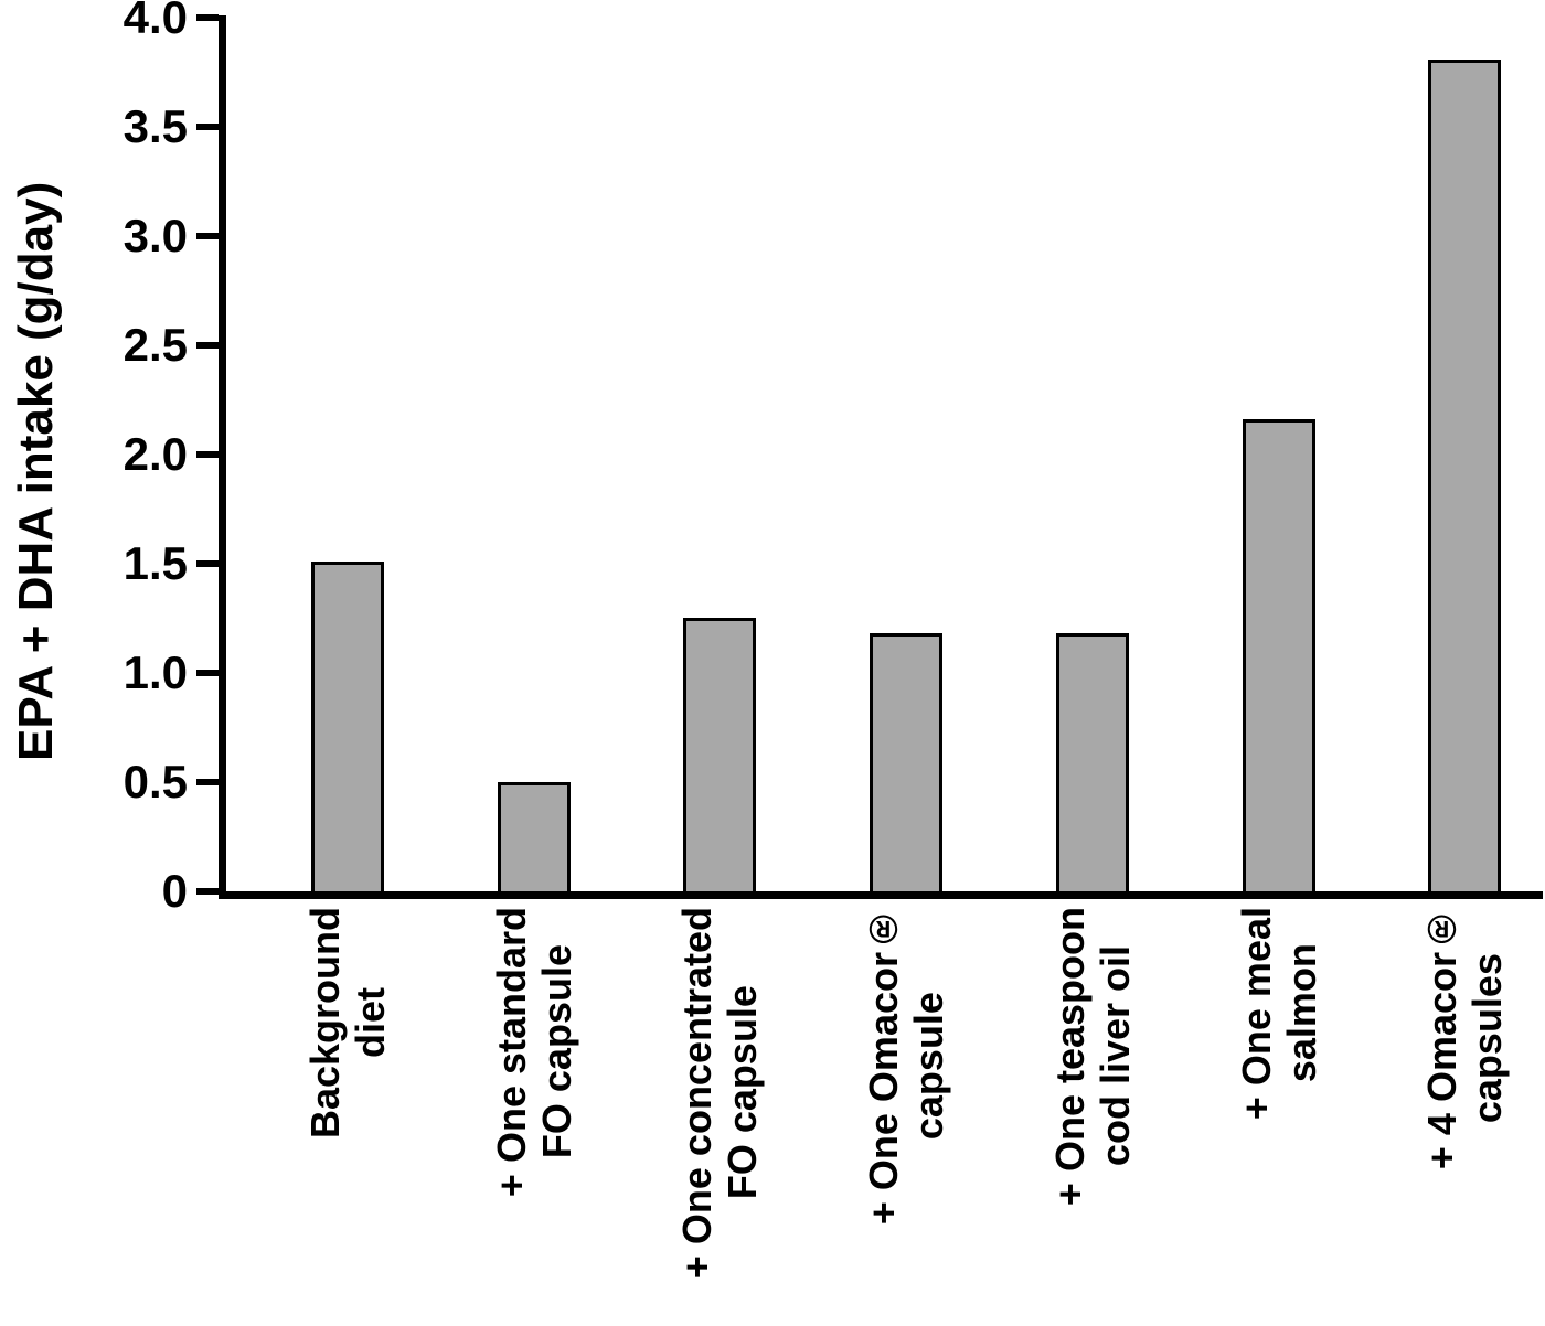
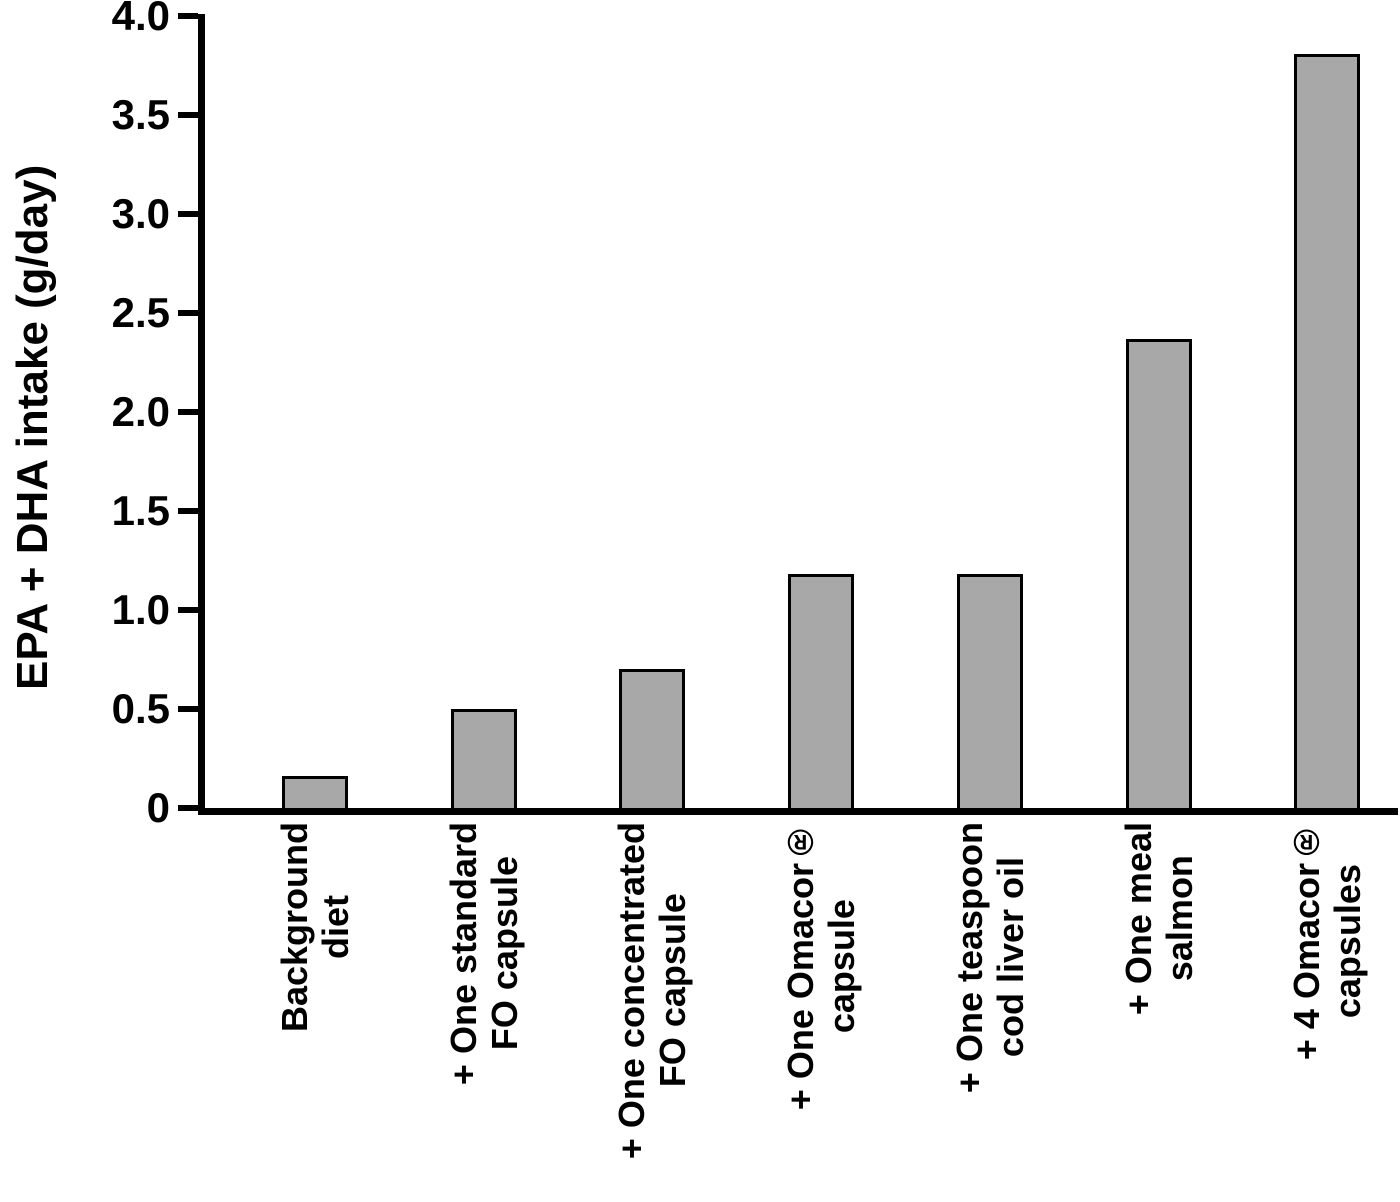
Background diet: 1.51 -> 0.16
+ One concentrated FO capsule: 1.25 -> 0.70
+ One meal salmon: 2.16 -> 2.37
